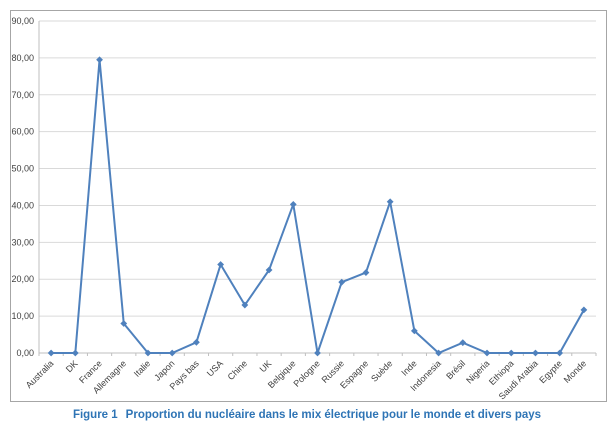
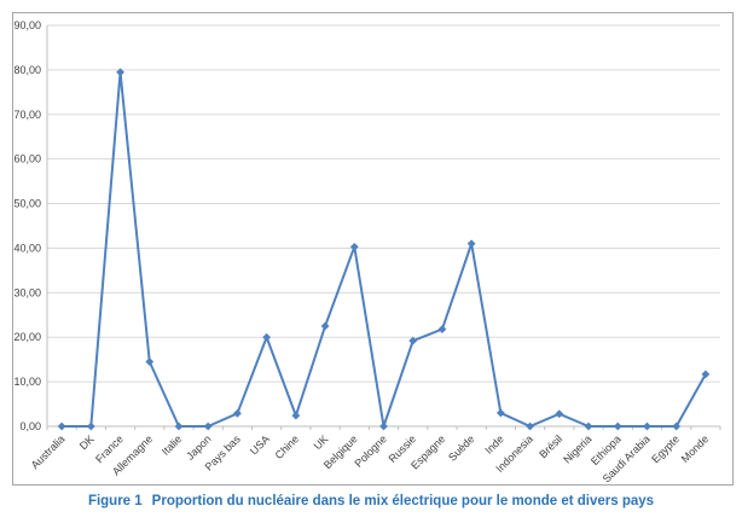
Allemagne: 8 -> 14
USA: 24 -> 20
Chine: 13 -> 2
Inde: 6 -> 3
